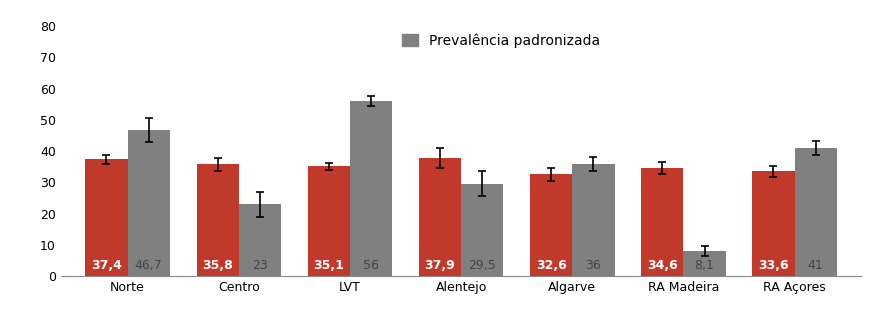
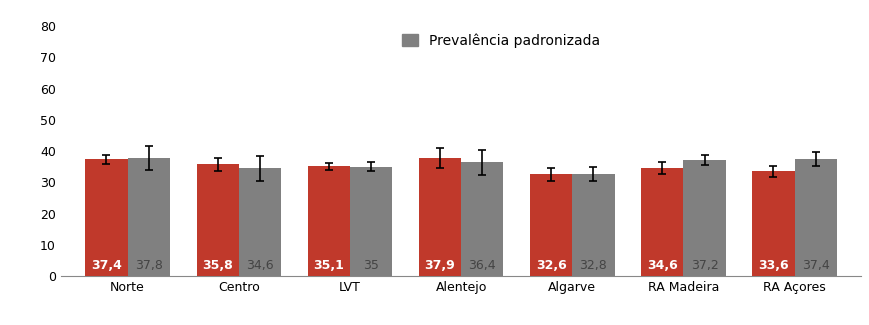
Prevalência padronizada/Norte: 46,7 -> 37,8
Prevalência padronizada/Centro: 23 -> 34,6
Prevalência padronizada/LVT: 56 -> 35
Prevalência padronizada/Alentejo: 29,5 -> 36,4
Prevalência padronizada/Algarve: 36 -> 32,8
Prevalência padronizada/RA Madeira: 8,1 -> 37,2
Prevalência padronizada/RA Açores: 41 -> 37,4
